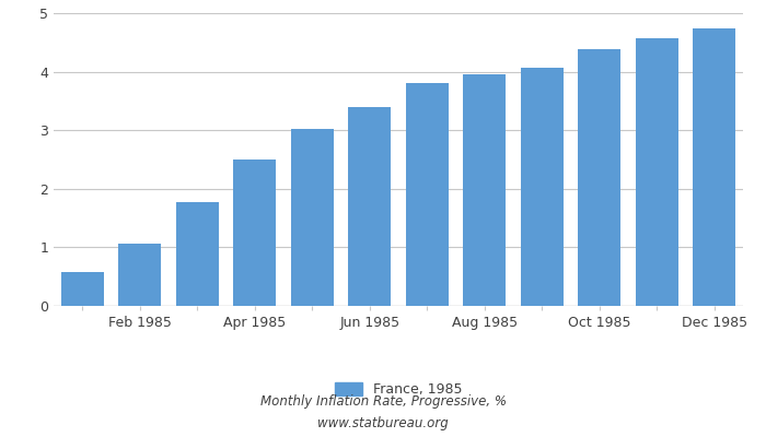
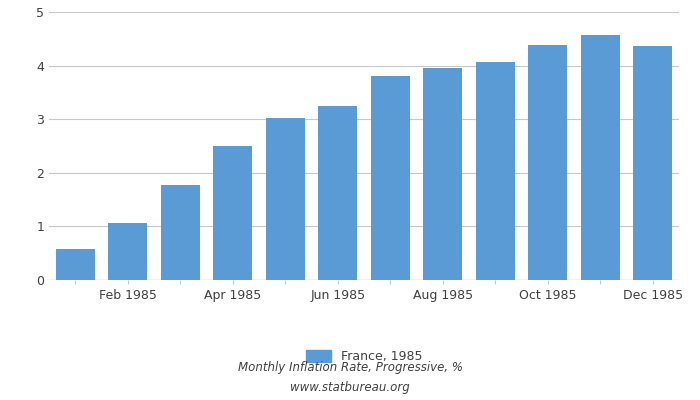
Jun 1985: 3.40 -> 3.24
Dec 1985: 4.73 -> 4.36
